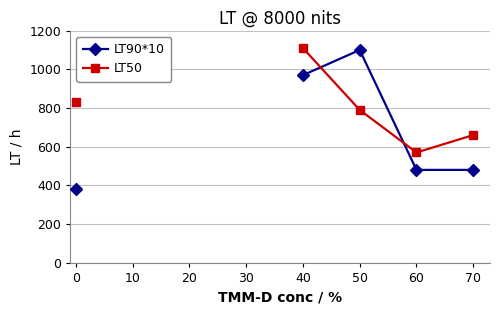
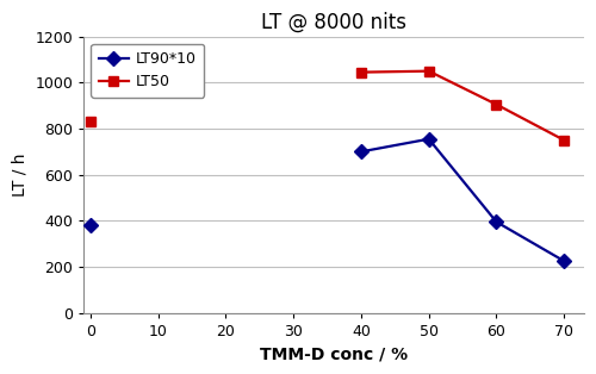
LT90*10/40: 970 -> 700
LT50/40: 1110 -> 1040
LT90*10/50: 1100 -> 760
LT50/50: 790 -> 1050
LT90*10/60: 480 -> 400
LT50/60: 570 -> 900
LT90*10/70: 480 -> 220
LT50/70: 660 -> 750
